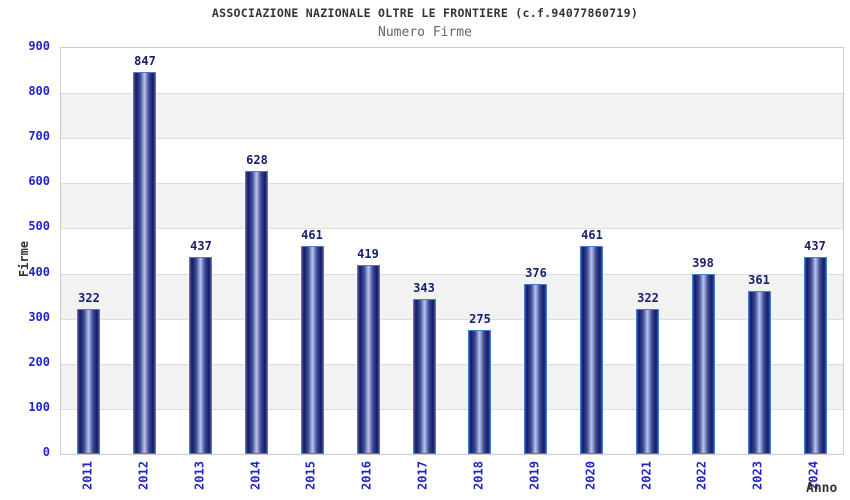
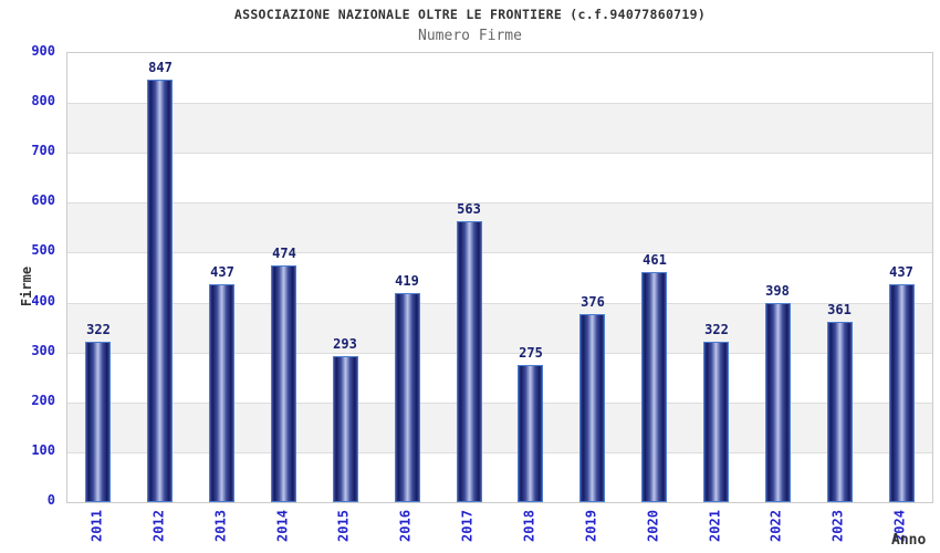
2014: 628 -> 474
2015: 461 -> 293
2017: 343 -> 563
